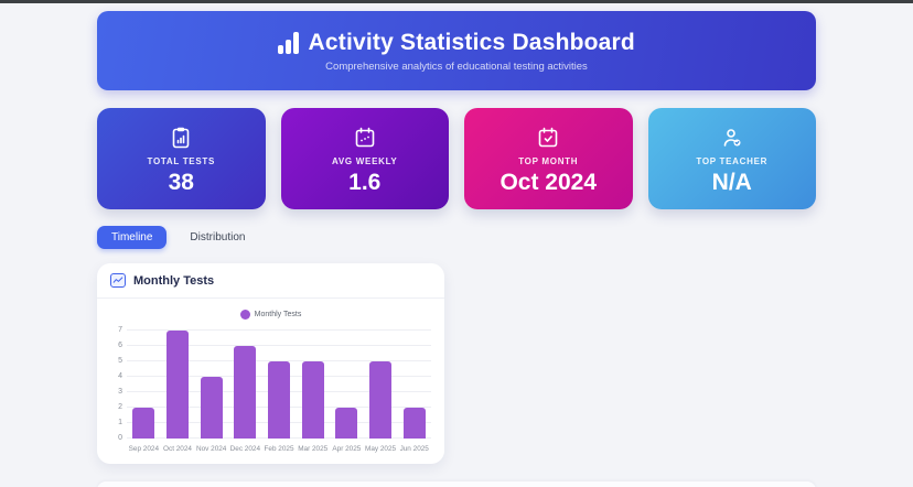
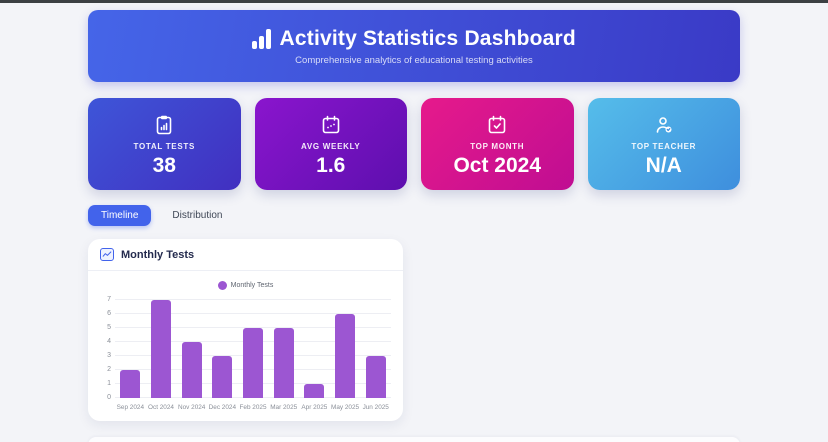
Dec 2024: 6 -> 3
Apr 2025: 2 -> 1
May 2025: 5 -> 6
Jun 2025: 2 -> 3
